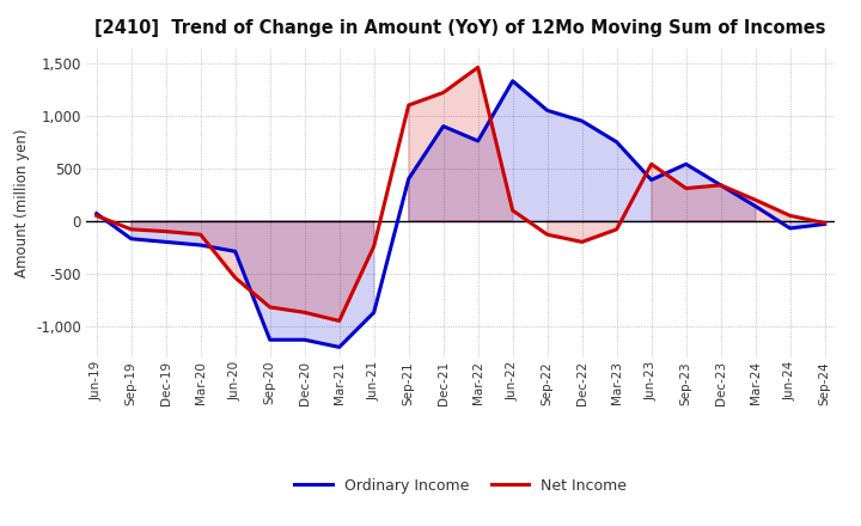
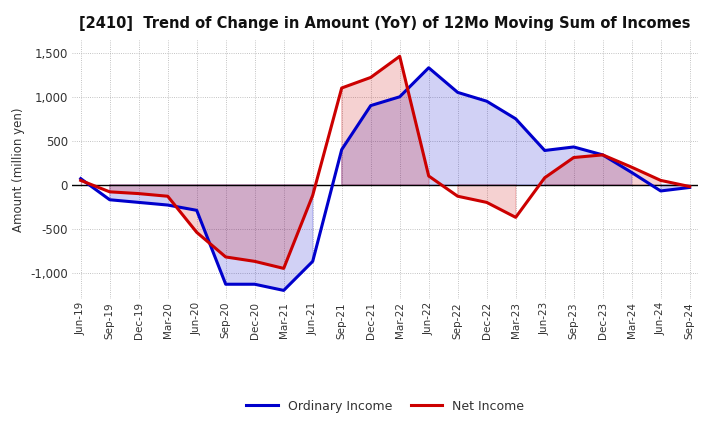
Net Income/Jun-21: -240 -> -120
Ordinary Income/Mar-22: 760 -> 1,000
Net Income/Mar-23: -80 -> -370
Net Income/Jun-23: 540 -> 80
Ordinary Income/Sep-23: 540 -> 430
